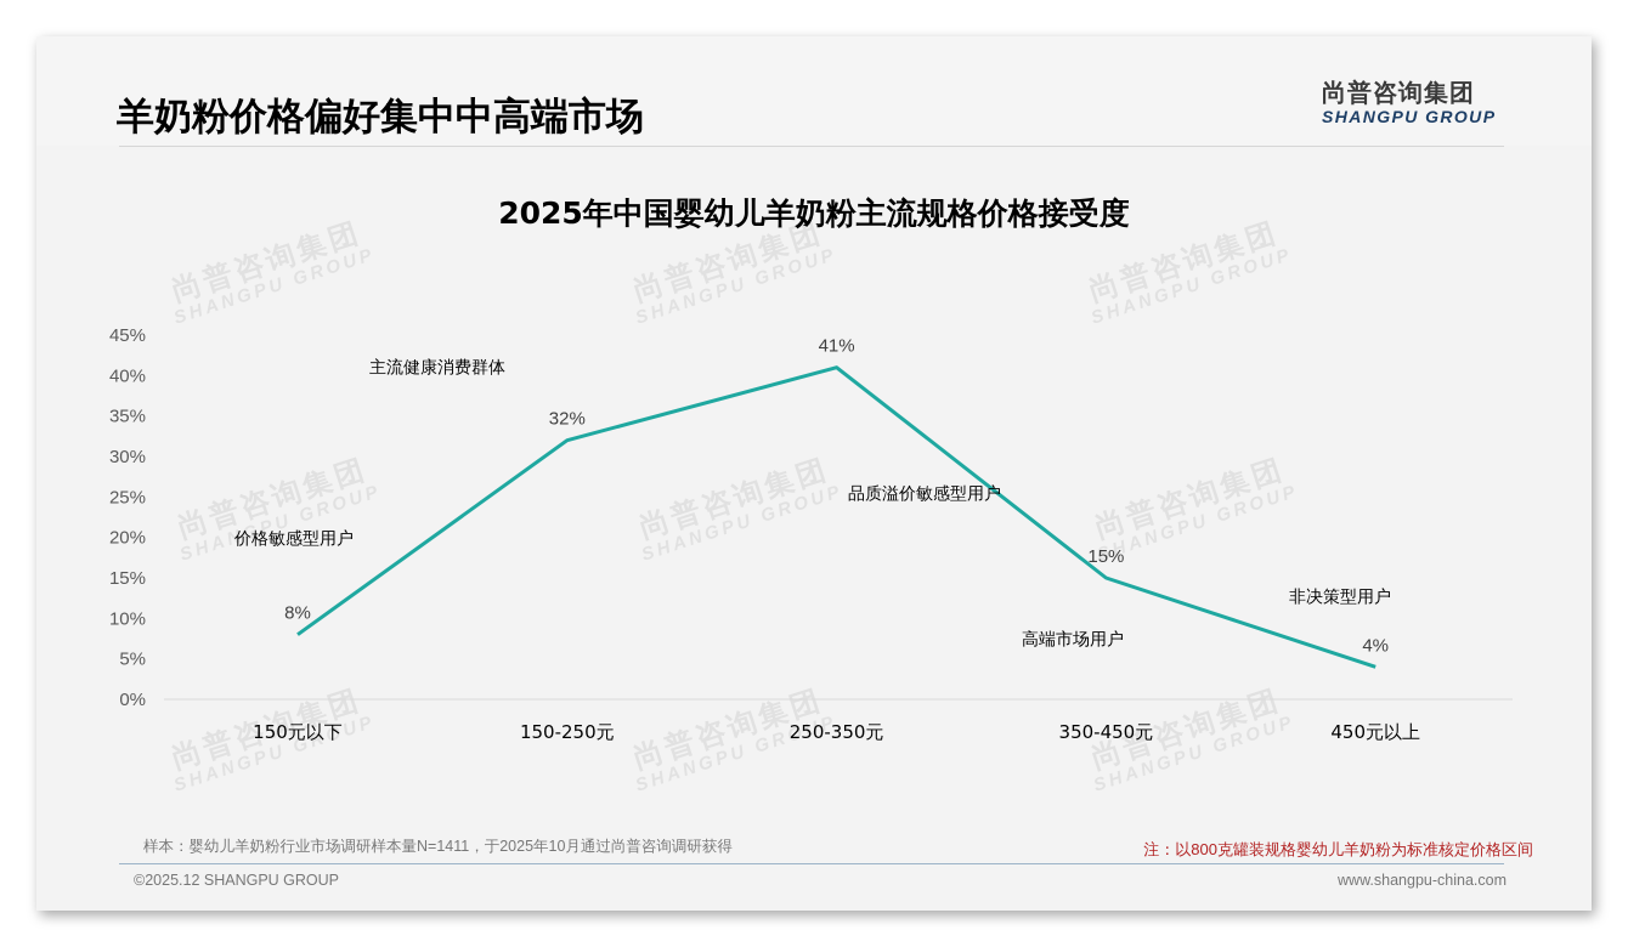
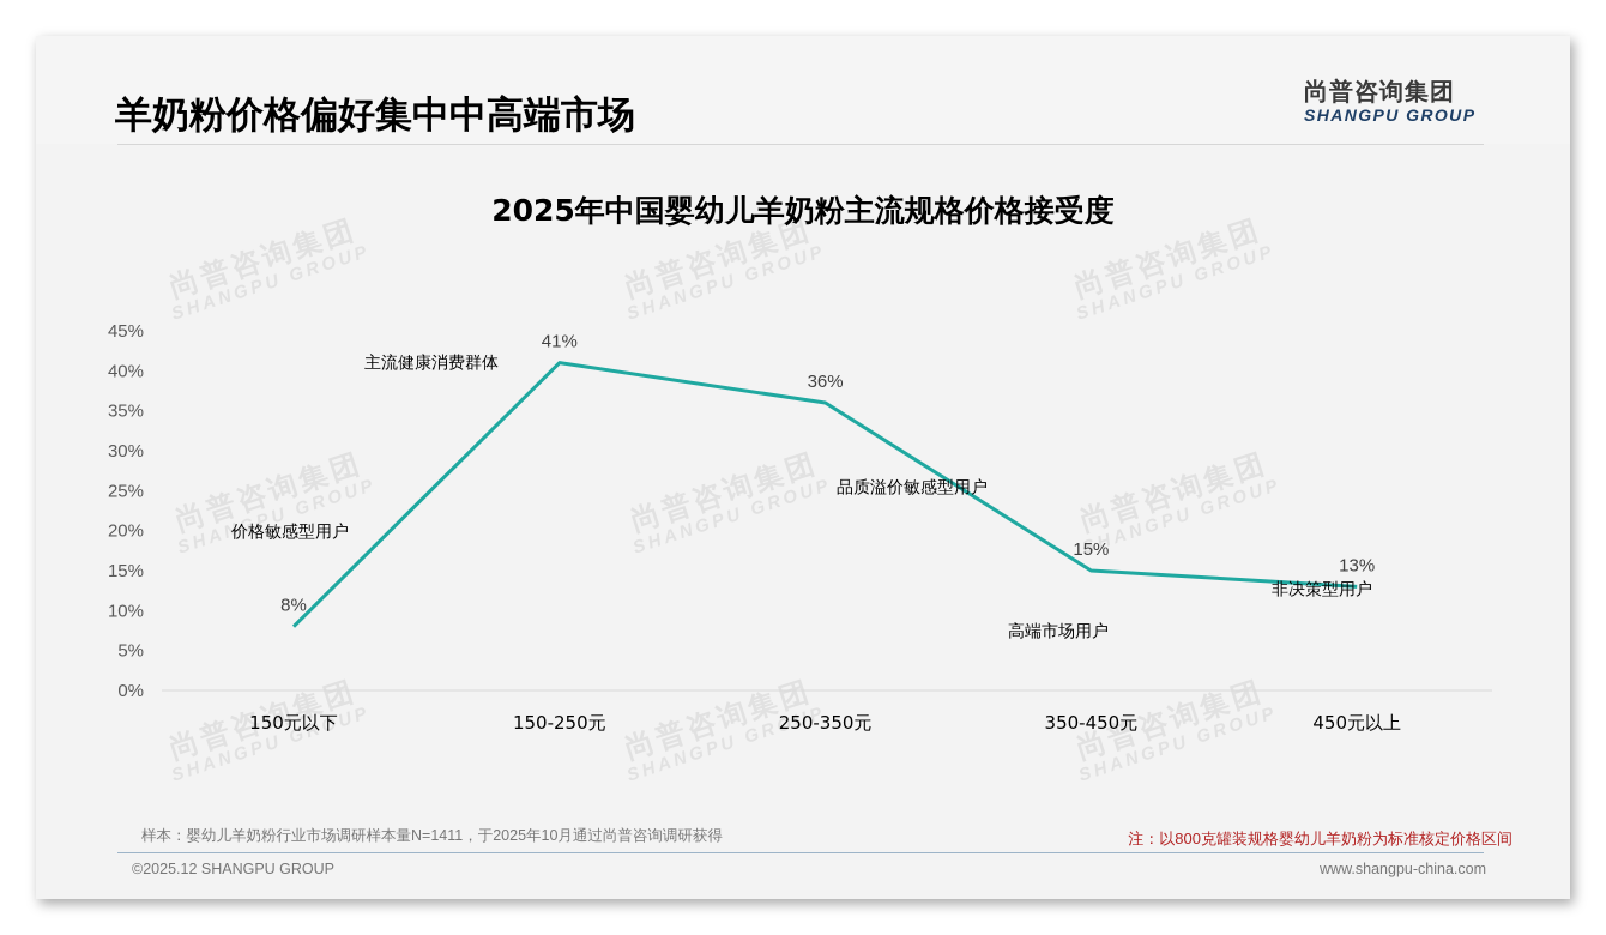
150-250元: 32% -> 41%
250-350元: 41% -> 36%
450元以上: 4% -> 13%
